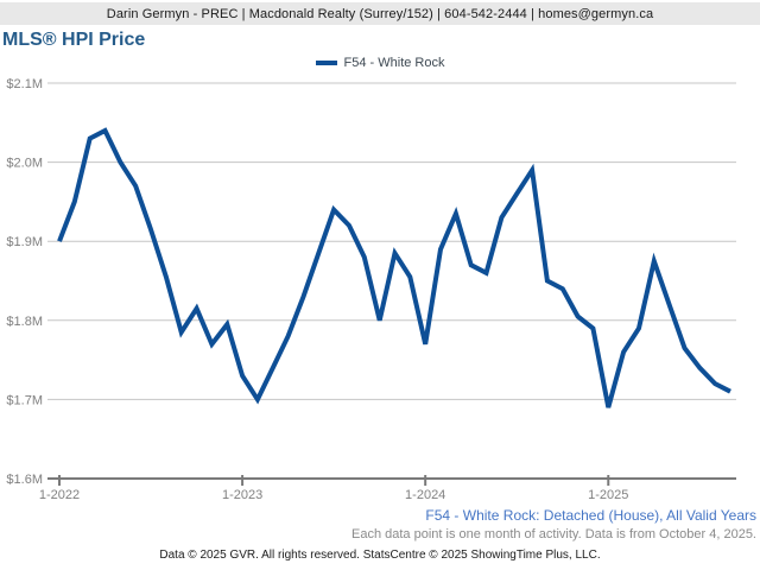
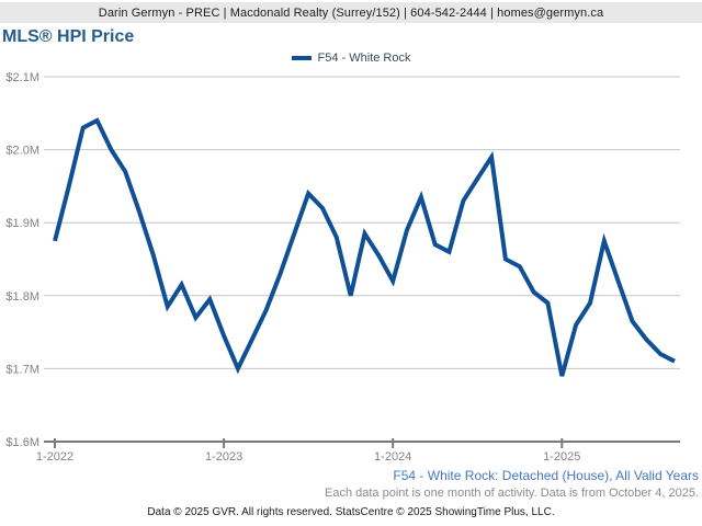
1-2022: $1.90M -> $1.88M
1-2023: $1.73M -> $1.75M
1-2024: $1.77M -> $1.82M
